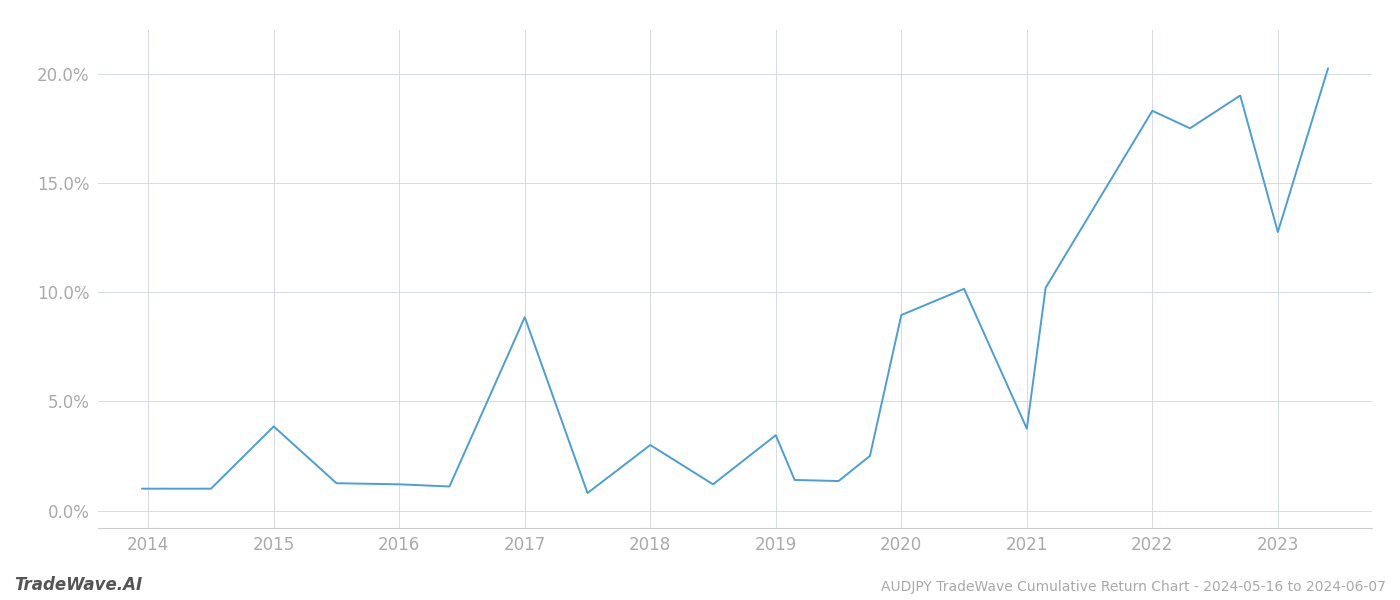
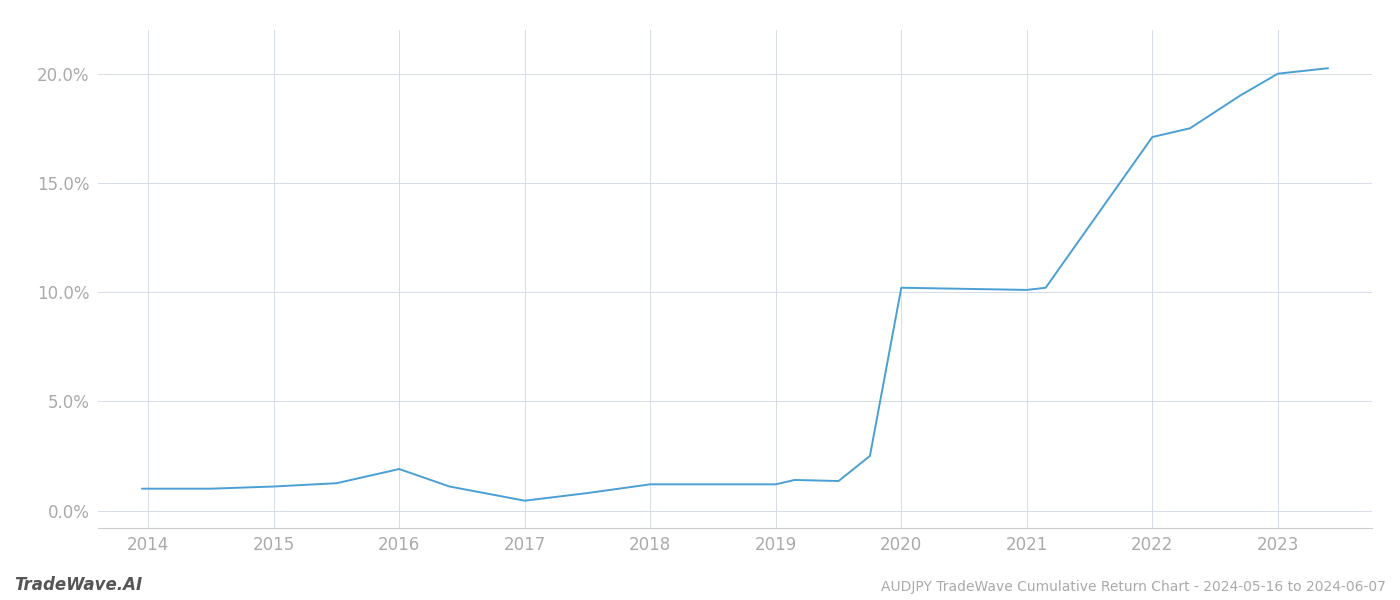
2015: 3.85% -> 1.10%
2016: 1.20% -> 1.90%
2017: 8.85% -> 0.45%
2018: 3.00% -> 1.20%
2019: 3.45% -> 1.20%
2020: 8.95% -> 10.20%
2021: 3.75% -> 10.10%
2022: 18.30% -> 17.10%
2023: 12.75% -> 20.00%
